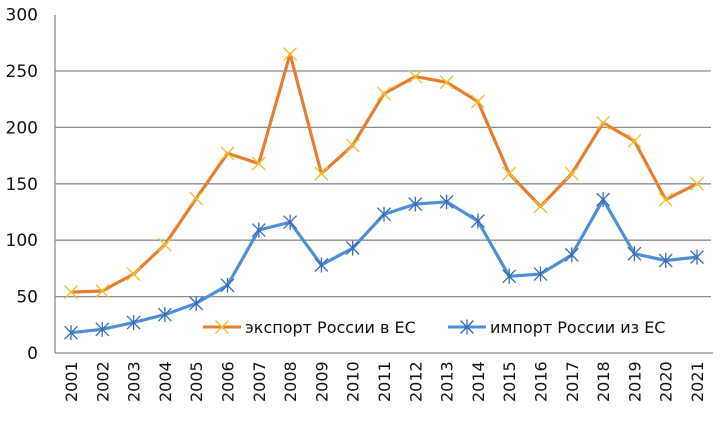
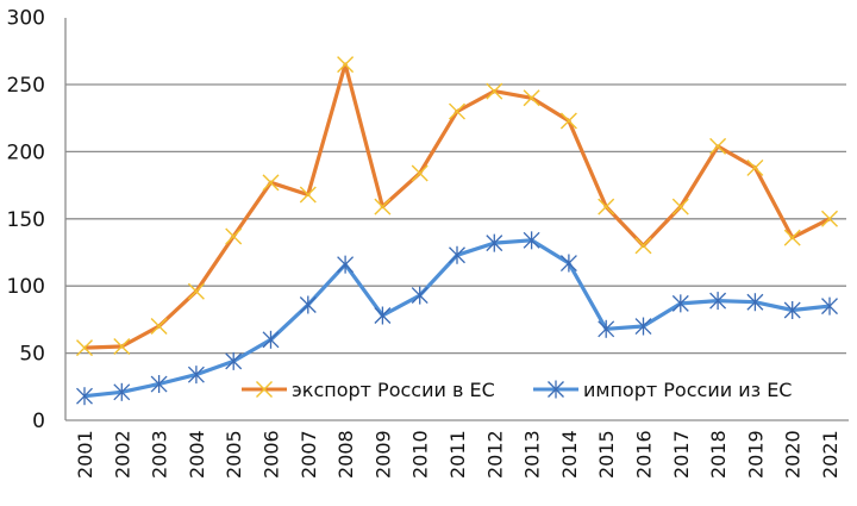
импорт России из ЕС/2007: 109 -> 86
импорт России из ЕС/2018: 136 -> 89
